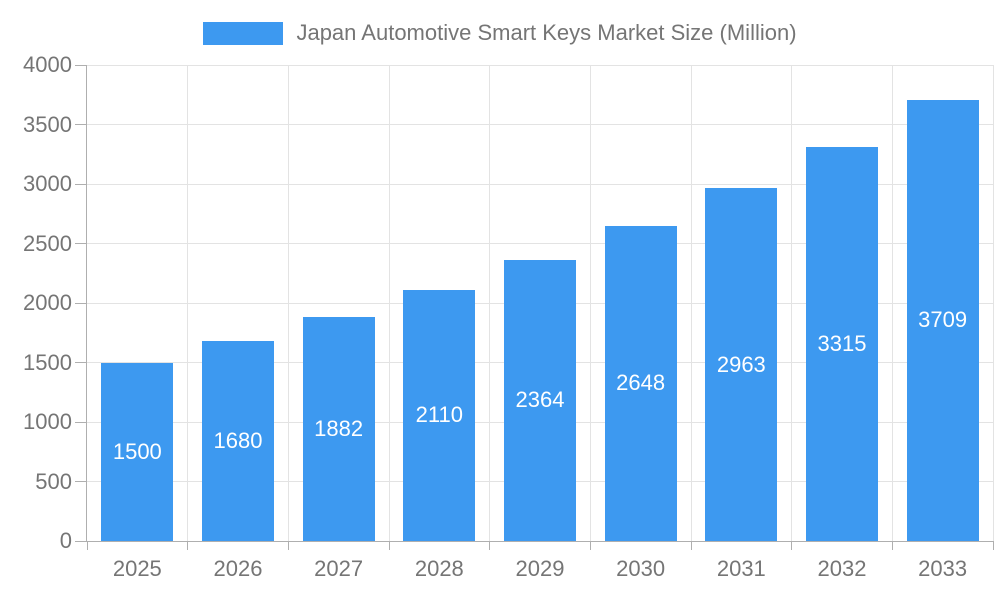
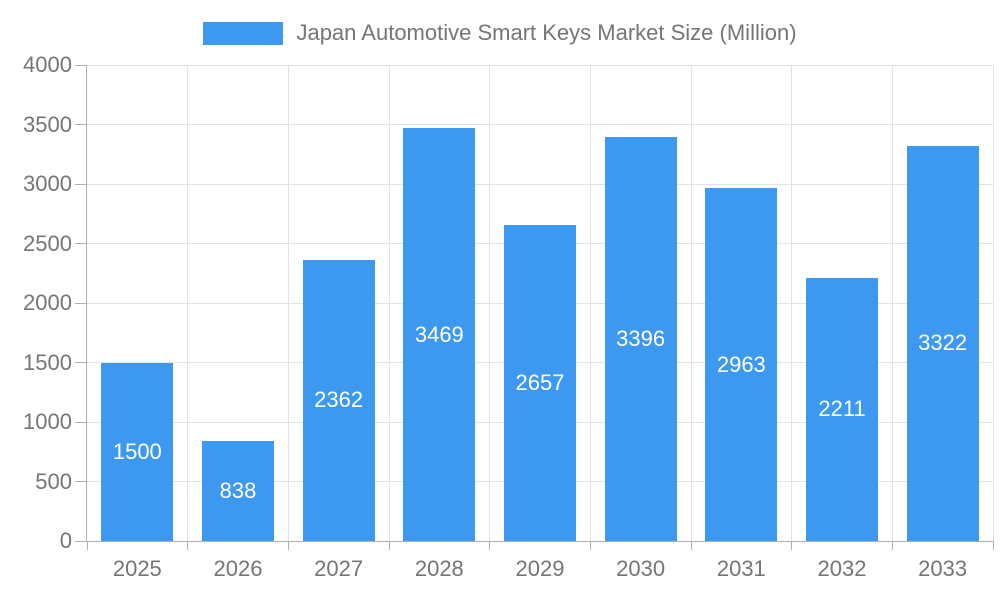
2026: 1680 -> 838
2027: 1882 -> 2362
2028: 2110 -> 3469
2029: 2364 -> 2657
2030: 2648 -> 3396
2032: 3315 -> 2211
2033: 3709 -> 3322
